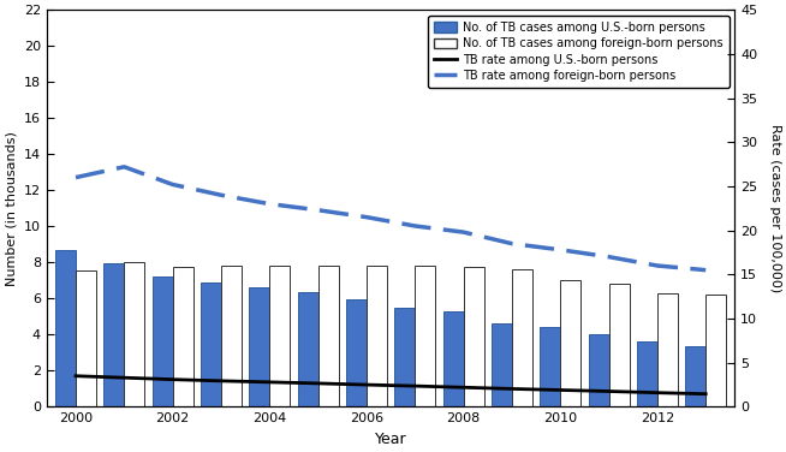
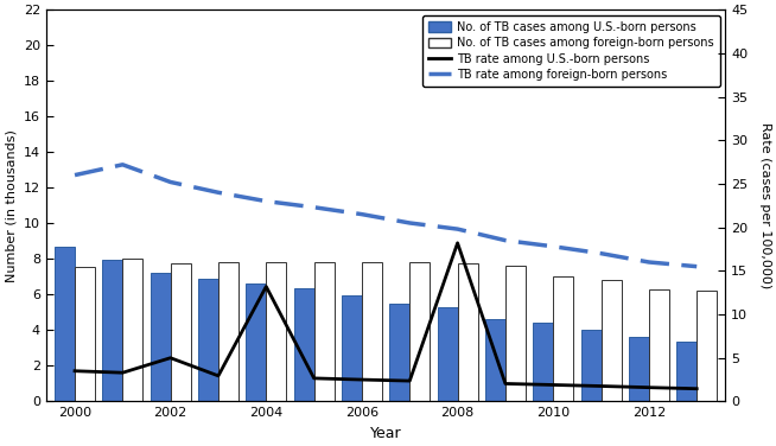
TB rate among U.S.-born persons/2002: 3.1 -> 5.0
TB rate among U.S.-born persons/2004: 2.8 -> 13.2
TB rate among U.S.-born persons/2008: 2.2 -> 18.2
